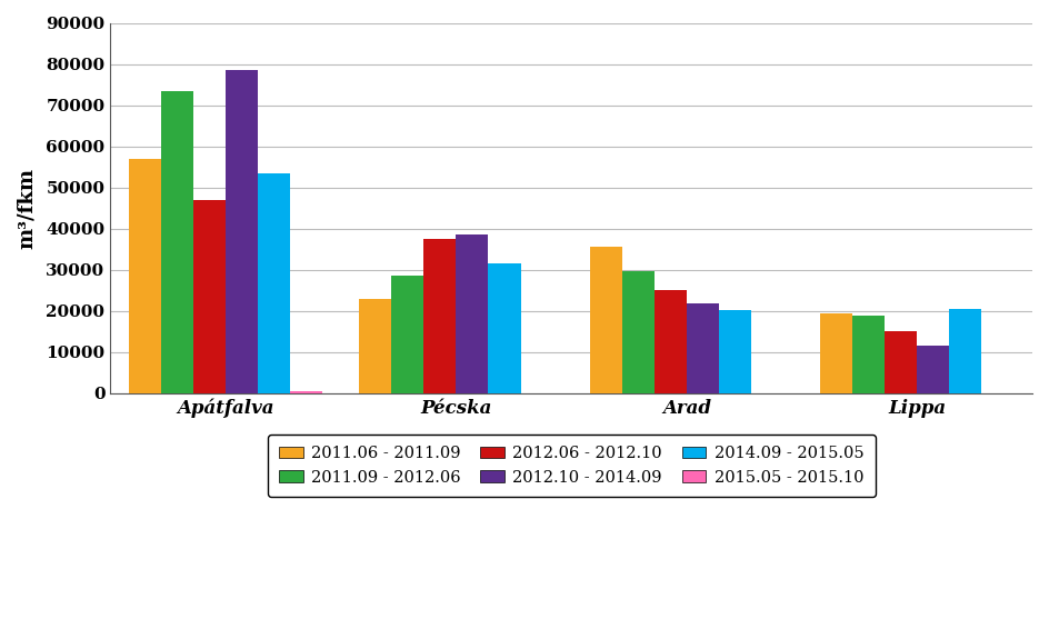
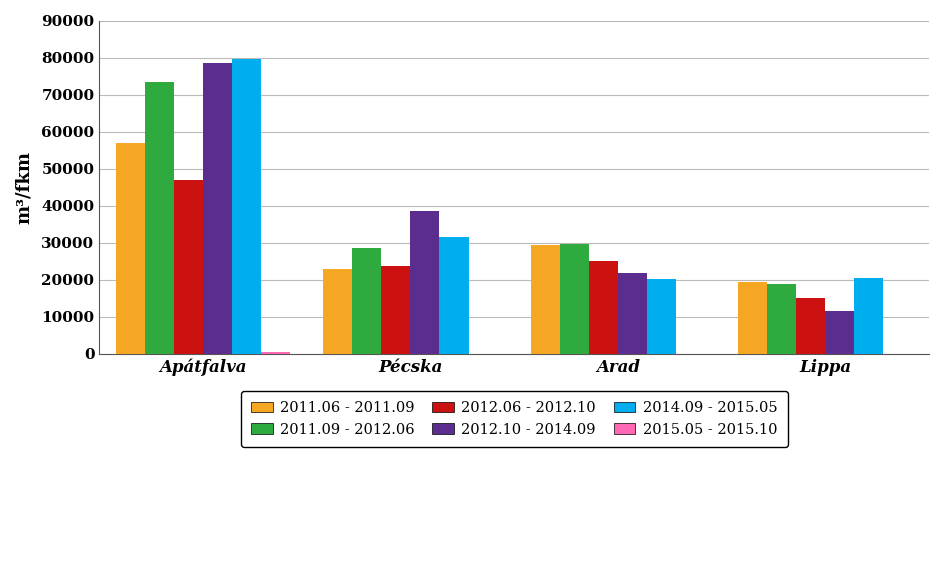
2014.09 - 2015.05/Apátfalva: 53500 -> 79500
2012.06 - 2012.10/Pécska: 37500 -> 23800
2011.06 - 2011.09/Arad: 35500 -> 29500
